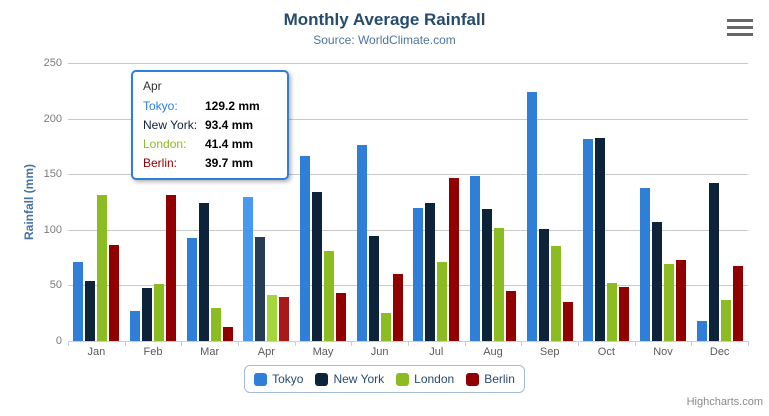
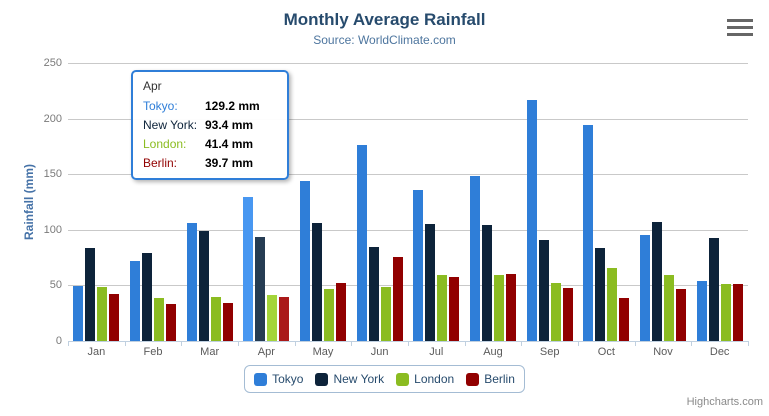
Tokyo/Jan: 71 -> 50
New York/Jan: 54 -> 84
London/Jan: 131 -> 49
Berlin/Jan: 86 -> 42
Tokyo/Feb: 27 -> 72
New York/Feb: 48 -> 79
London/Feb: 51 -> 39
Berlin/Feb: 131 -> 33
Tokyo/Mar: 93 -> 106
New York/Mar: 124 -> 98
London/Mar: 30 -> 39
Berlin/Mar: 13 -> 34
Tokyo/May: 166 -> 144
New York/May: 134 -> 106
London/May: 81 -> 47
Berlin/May: 43 -> 53
New York/Jun: 94 -> 84
London/Jun: 25 -> 48
Berlin/Jun: 60 -> 76
Tokyo/Jul: 120 -> 136
New York/Jul: 124 -> 105
London/Jul: 71 -> 59
Berlin/Jul: 147 -> 57
New York/Aug: 119 -> 104
London/Aug: 102 -> 60
Berlin/Aug: 45 -> 60
Tokyo/Sep: 224 -> 216
New York/Sep: 101 -> 91
London/Sep: 85 -> 52
Berlin/Sep: 35 -> 48
Tokyo/Oct: 182 -> 194
New York/Oct: 183 -> 84
London/Oct: 52 -> 65
Berlin/Oct: 49 -> 39
Tokyo/Nov: 138 -> 96
London/Nov: 69 -> 59
Berlin/Nov: 73 -> 47
Tokyo/Dec: 18 -> 54
New York/Dec: 142 -> 92
London/Dec: 37 -> 51
Berlin/Dec: 67 -> 51
